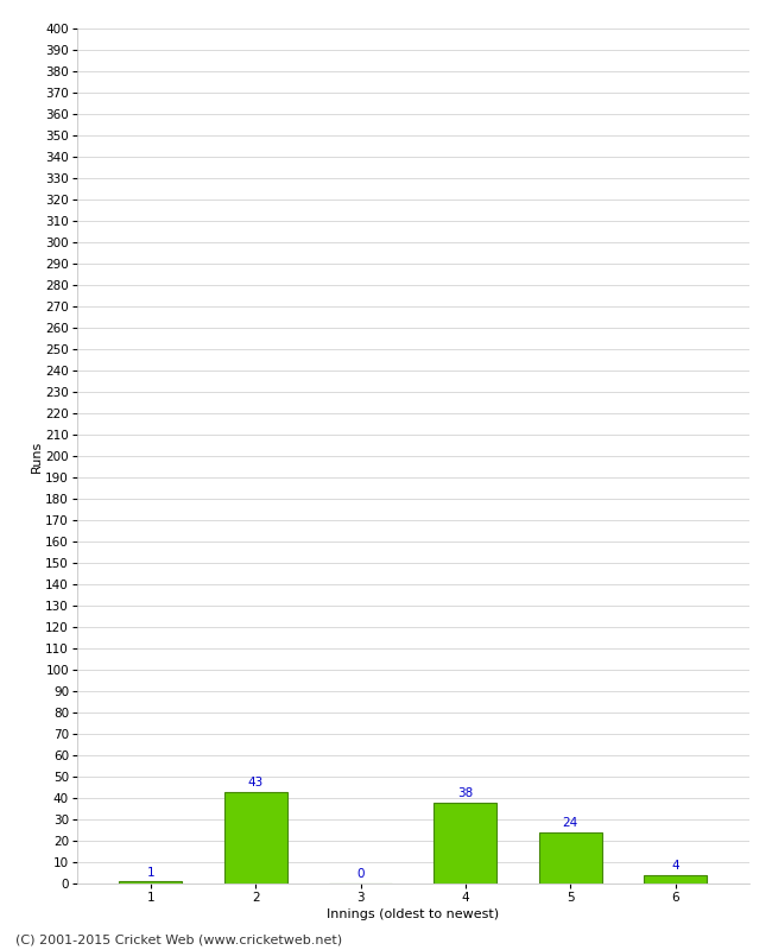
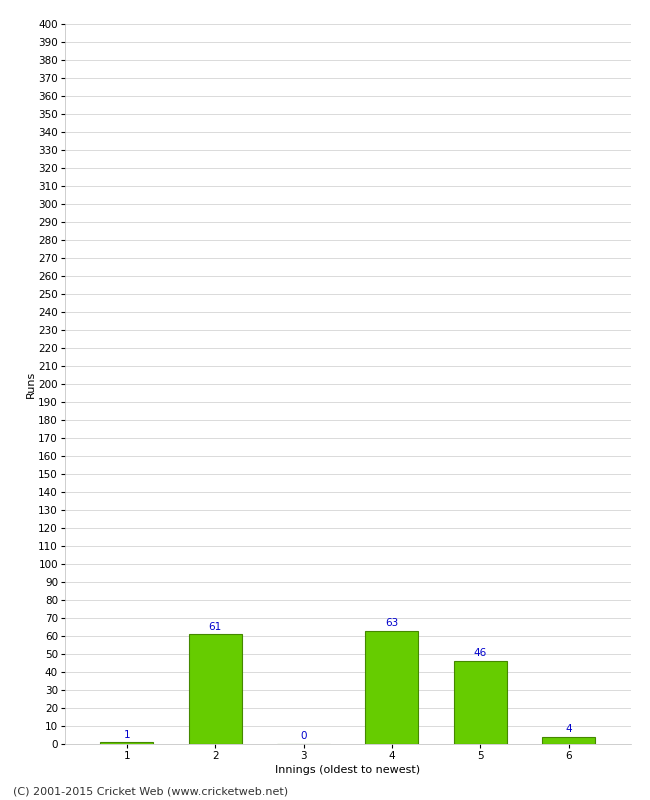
2: 43 -> 61
4: 38 -> 63
5: 24 -> 46
